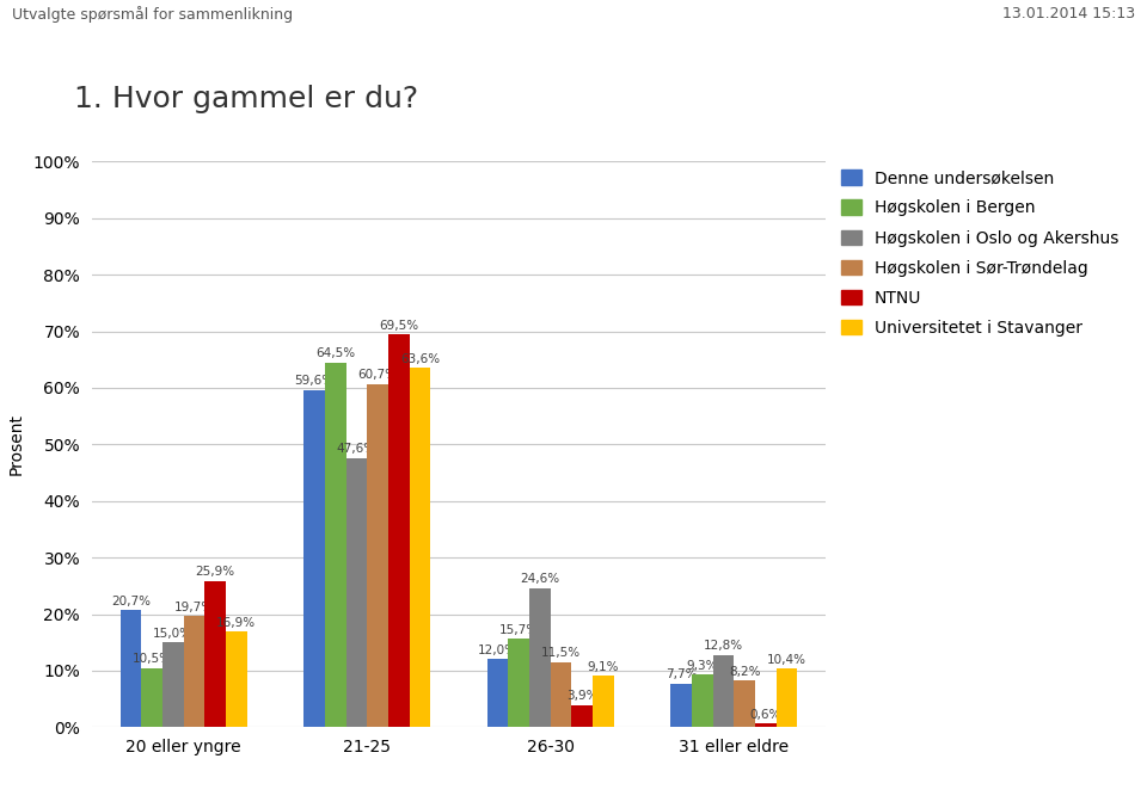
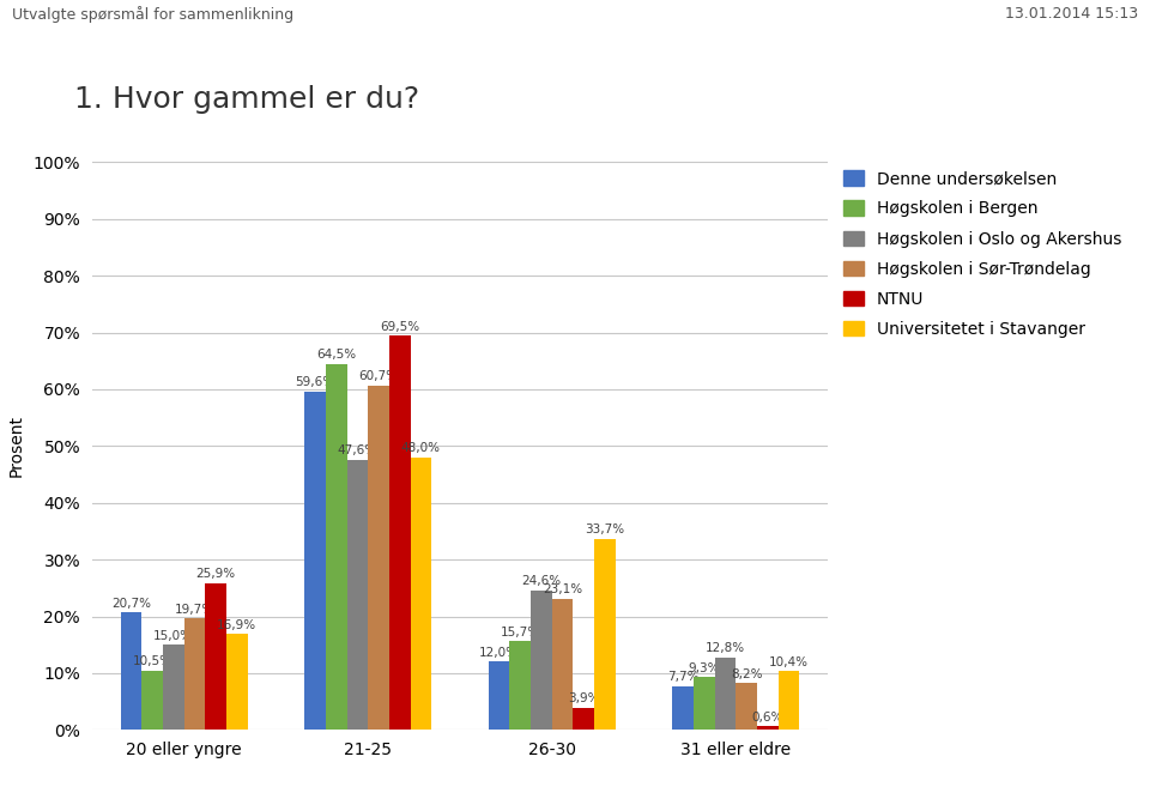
Universitetet i Stavanger/21-25: 63,6% -> 48,0%
Høgskolen i Sør-Trøndelag/26-30: 11,5% -> 23,1%
Universitetet i Stavanger/26-30: 9,1% -> 33,7%
